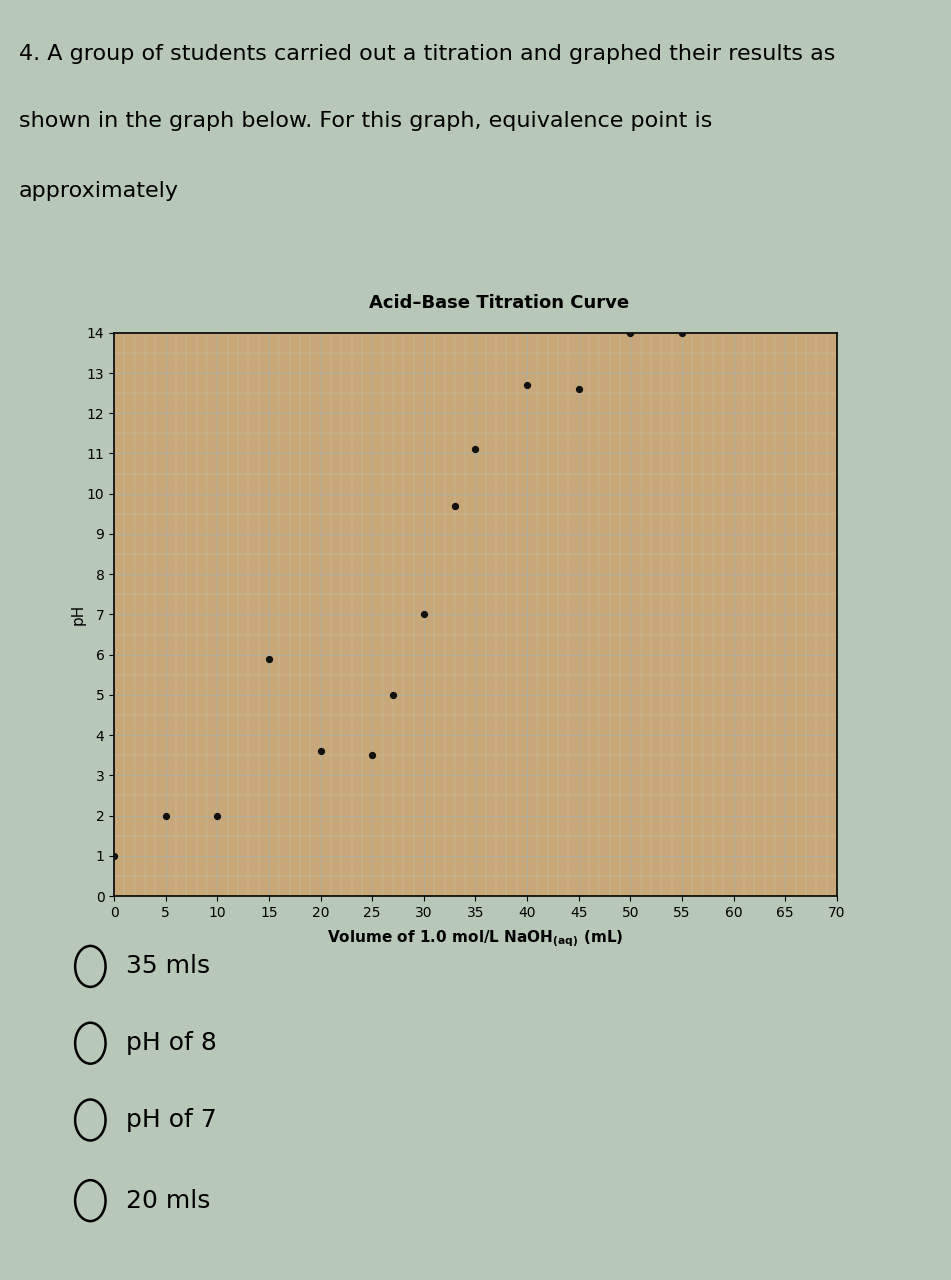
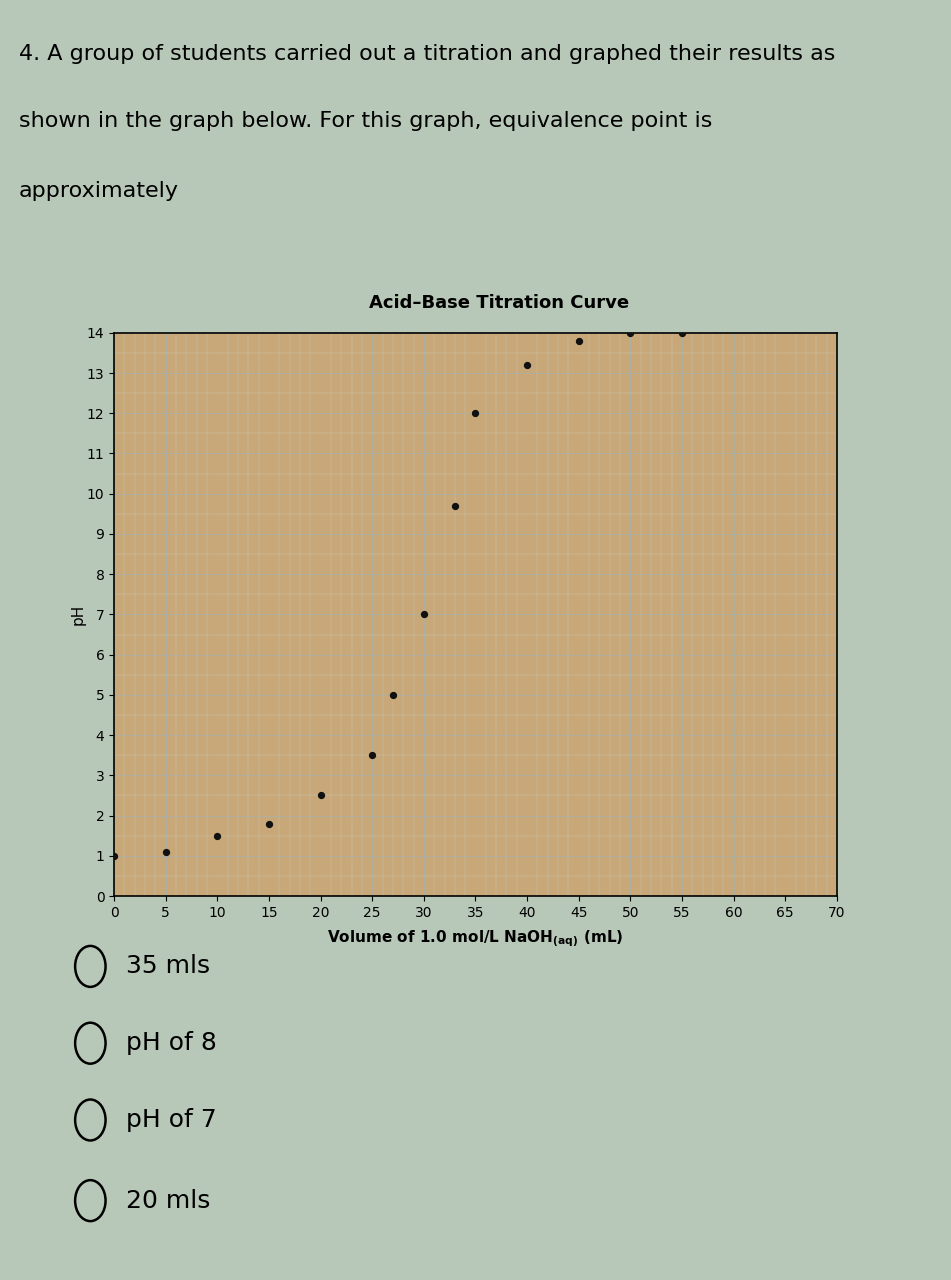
5: 2.0 -> 1.1
10: 2.0 -> 1.5
15: 5.9 -> 1.8
20: 3.6 -> 2.5
35: 11.1 -> 12.0
40: 12.7 -> 13.2
45: 12.6 -> 13.8
